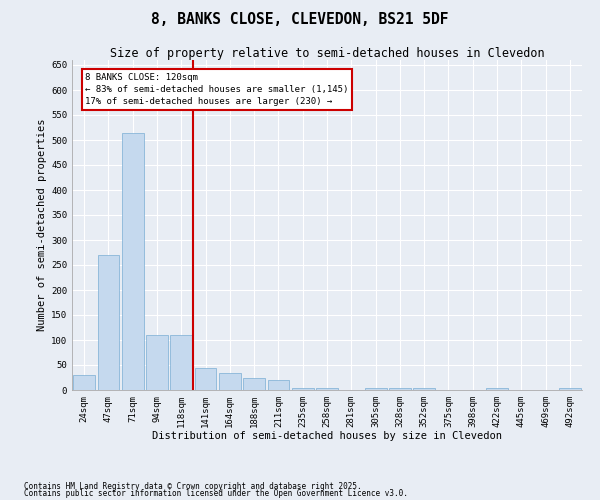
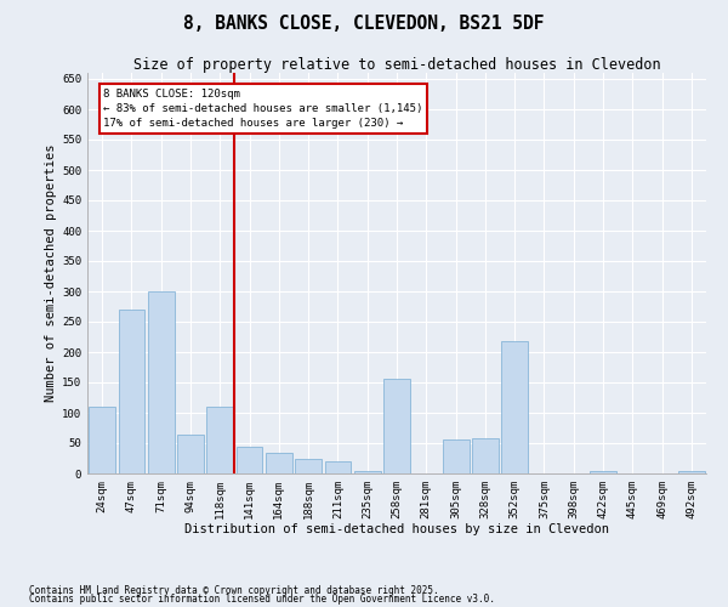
24sqm: 30 -> 110
71sqm: 515 -> 300
94sqm: 110 -> 64
258sqm: 5 -> 156
305sqm: 5 -> 56
328sqm: 5 -> 58
352sqm: 5 -> 218
